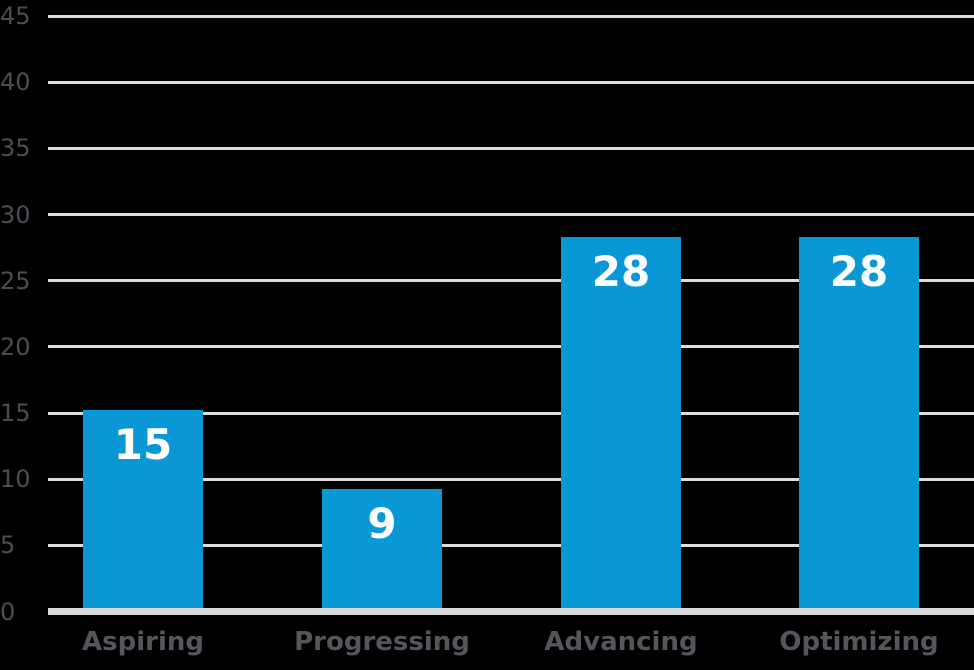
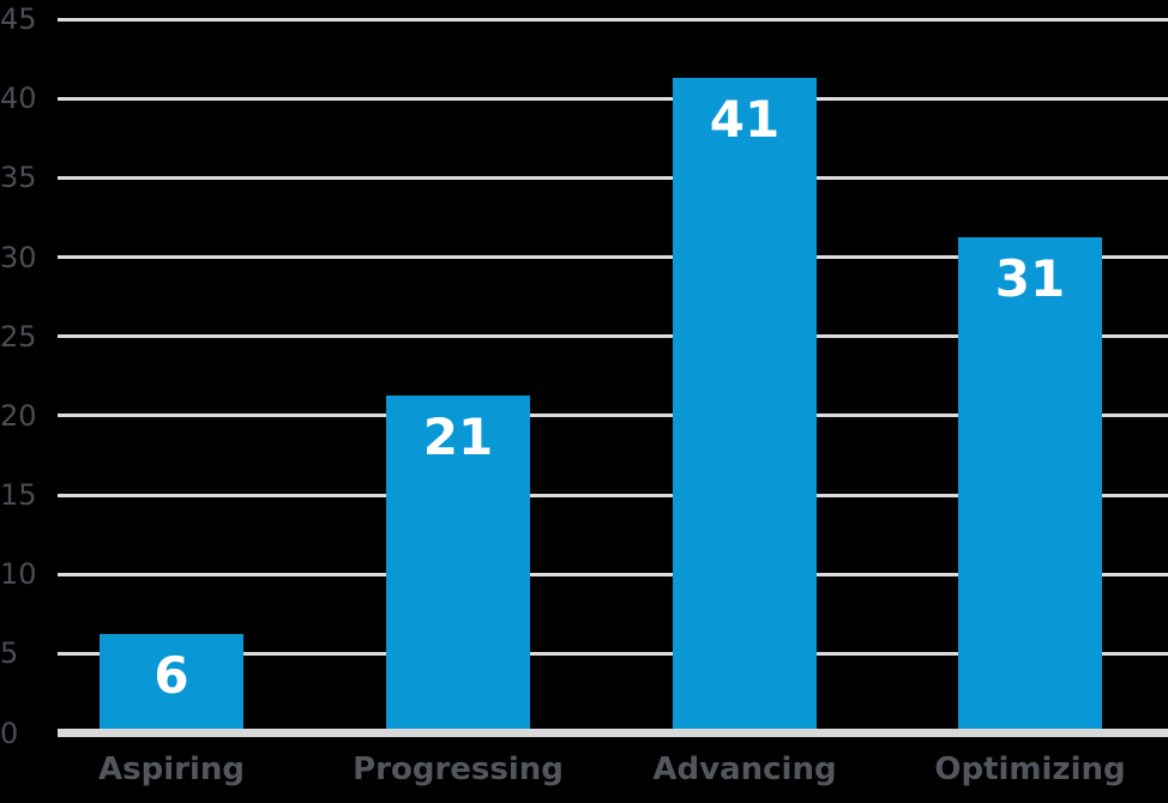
Aspiring: 15 -> 6
Progressing: 9 -> 21
Advancing: 28 -> 41
Optimizing: 28 -> 31
